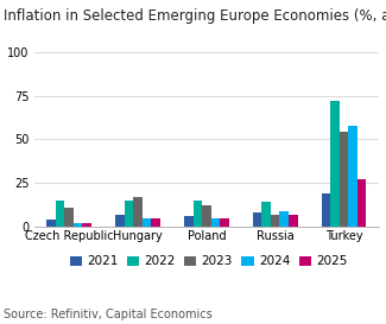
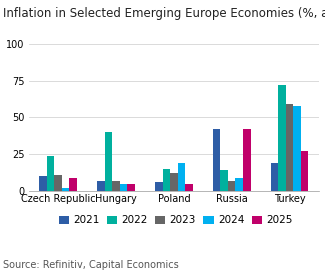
2021/Czech Republic: 4 -> 10
2022/Czech Republic: 15 -> 24
2025/Czech Republic: 2 -> 9
2022/Hungary: 15 -> 40
2023/Hungary: 17 -> 7
2024/Poland: 5 -> 19
2021/Russia: 8 -> 42
2025/Russia: 7 -> 42
2023/Turkey: 54 -> 59
